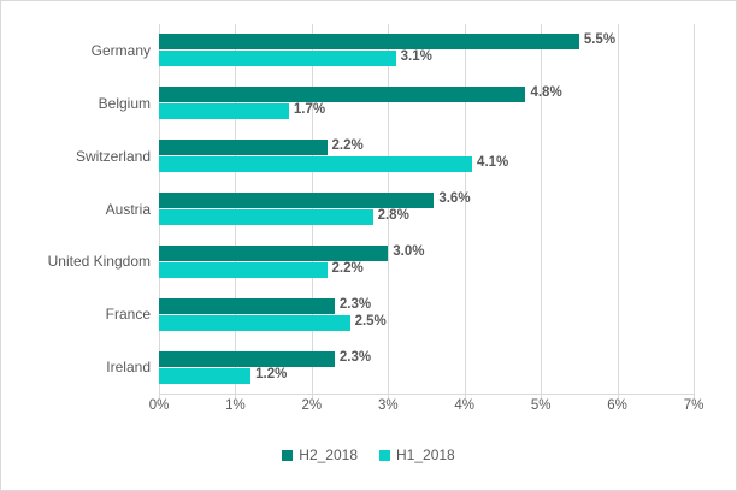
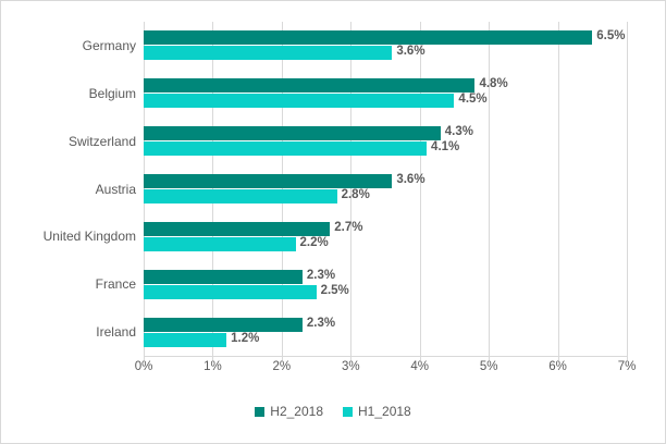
H2_2018/Germany: 5.5% -> 6.5%
H1_2018/Germany: 3.1% -> 3.6%
H1_2018/Belgium: 1.7% -> 4.5%
H2_2018/Switzerland: 2.2% -> 4.3%
H2_2018/United Kingdom: 3.0% -> 2.7%
